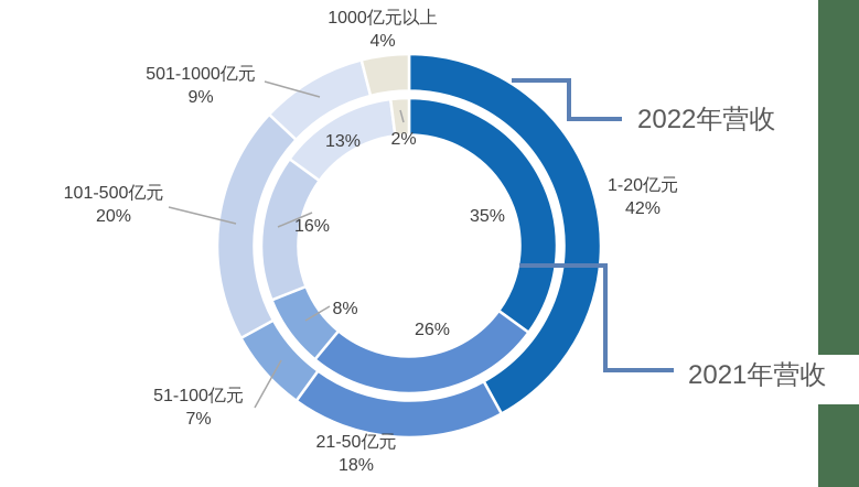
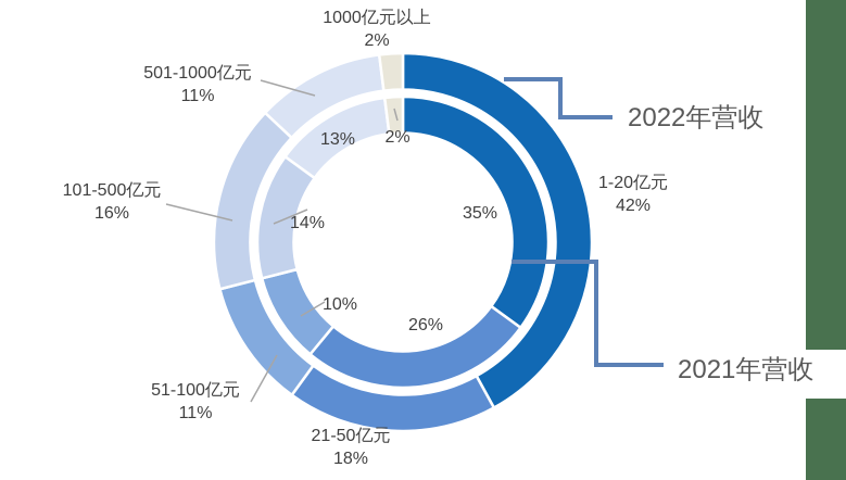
2022年营收/51-100亿元: 7% -> 11%
2021年营收/51-100亿元: 8% -> 10%
2022年营收/101-500亿元: 20% -> 16%
2021年营收/101-500亿元: 16% -> 14%
2022年营收/501-1000亿元: 9% -> 11%
2022年营收/1000亿元以上: 4% -> 2%
